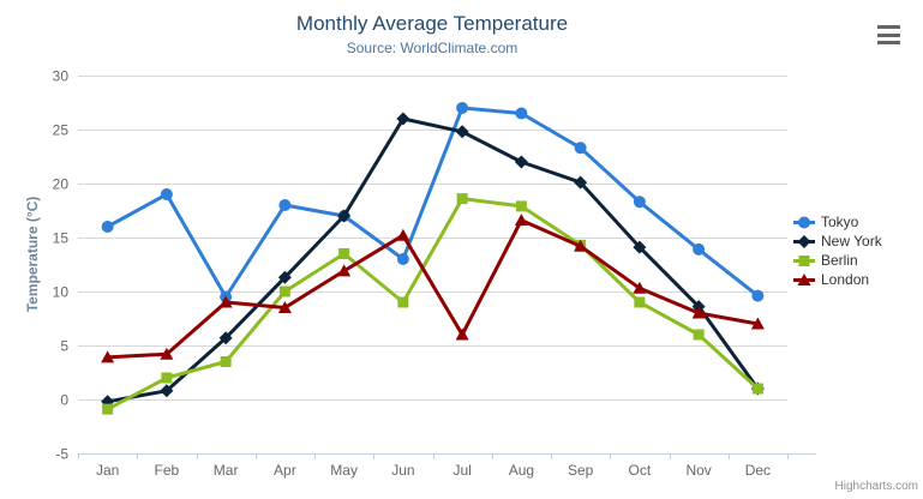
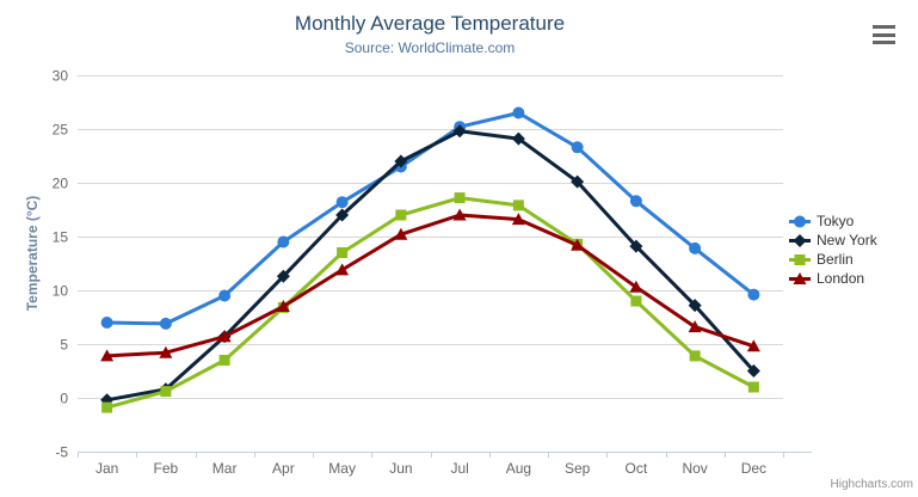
Tokyo/Jan: 16 -> 7
Tokyo/Feb: 19 -> 7
Berlin/Feb: 2 -> 1
London/Mar: 9 -> 6
Tokyo/Apr: 18 -> 14
Berlin/Apr: 10 -> 8
Tokyo/May: 17 -> 18
Tokyo/Jun: 13 -> 22
New York/Jun: 26 -> 22
Berlin/Jun: 9 -> 17
Tokyo/Jul: 27 -> 25
London/Jul: 6 -> 17
New York/Aug: 22 -> 24
Berlin/Nov: 6 -> 4
London/Nov: 8 -> 7
New York/Dec: 1 -> 2
London/Dec: 7 -> 5
